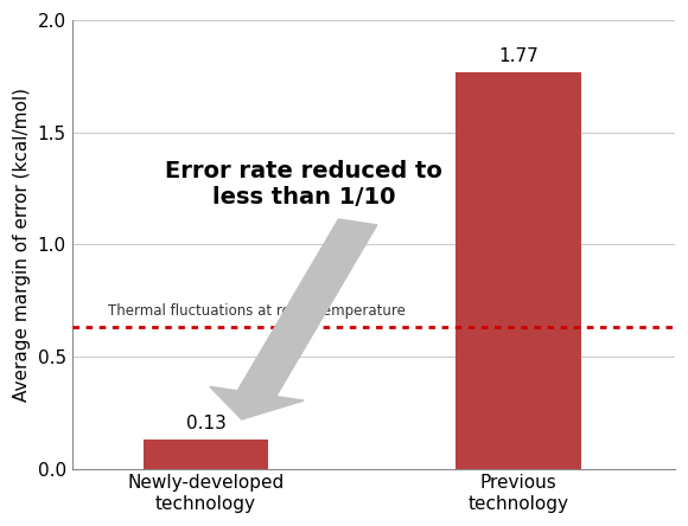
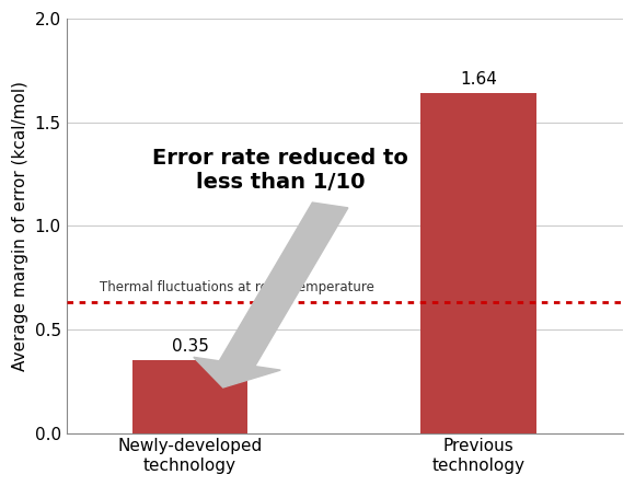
Newly-developed technology: 0.13 -> 0.35
Previous technology: 1.77 -> 1.64
